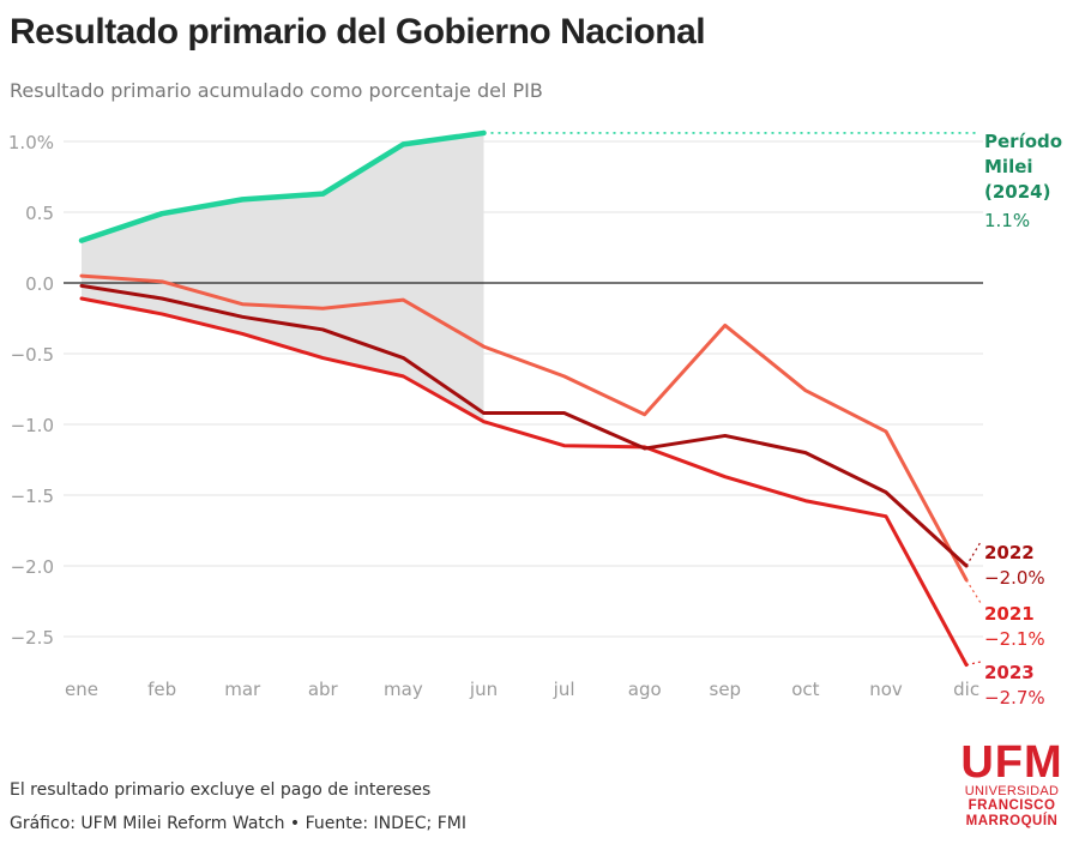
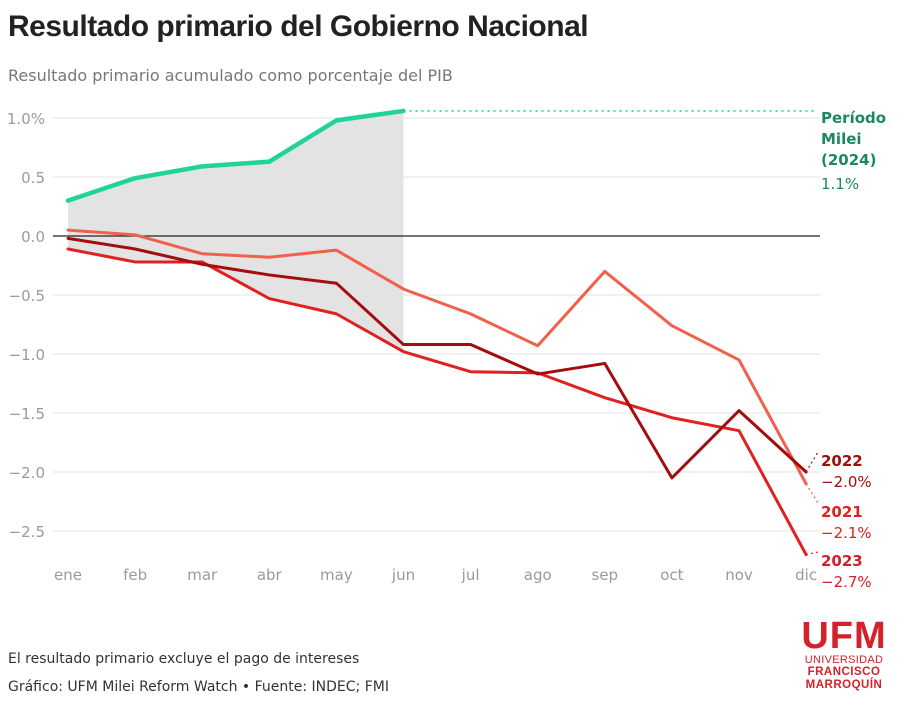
2023/mar: -0.36% -> -0.22%
2022/may: -0.53% -> -0.40%
2022/oct: -1.20% -> -2.05%
